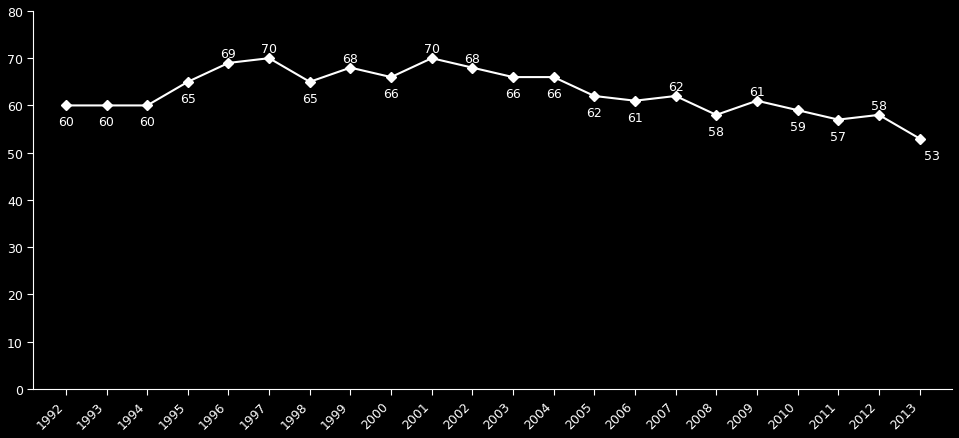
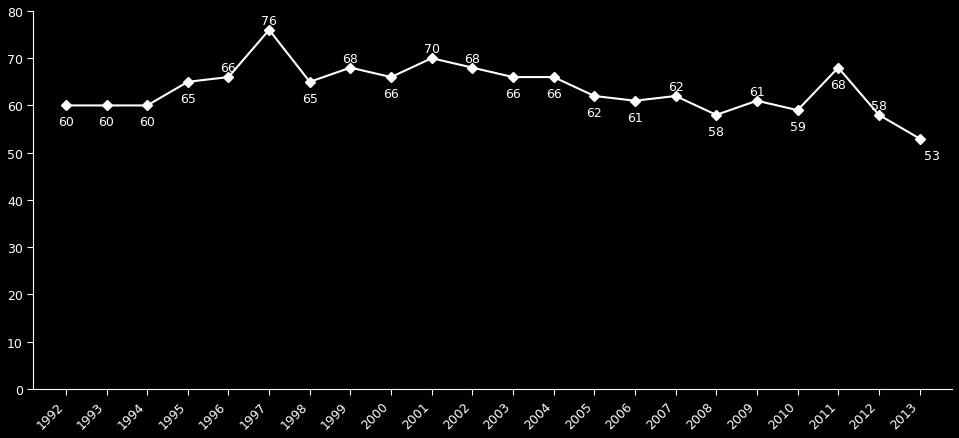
1996: 69 -> 66
1997: 70 -> 76
2011: 57 -> 68
